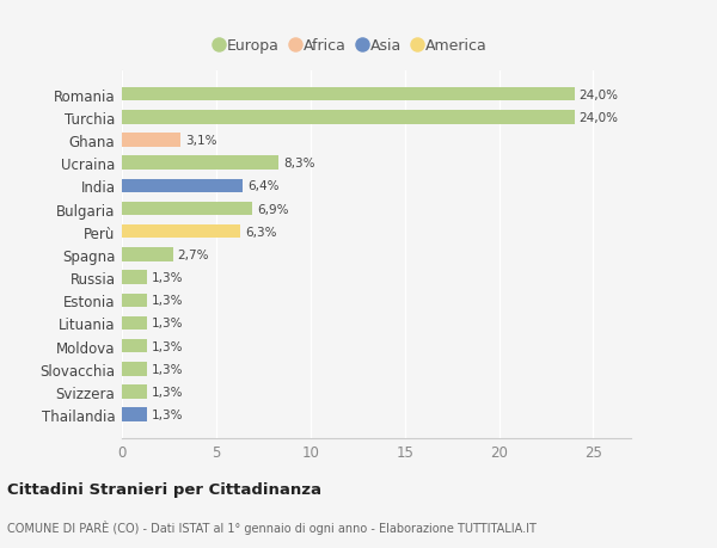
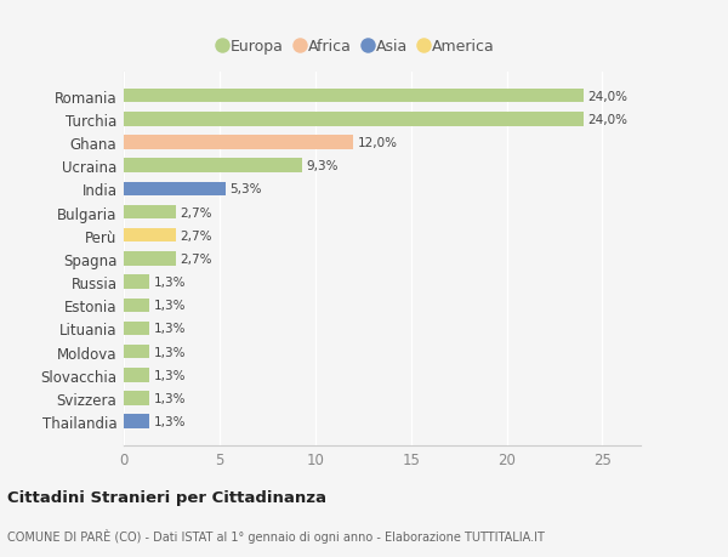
Ghana: 3,1% -> 12,0%
Ucraina: 8,3% -> 9,3%
India: 6,4% -> 5,3%
Bulgaria: 6,9% -> 2,7%
Perù: 6,3% -> 2,7%
